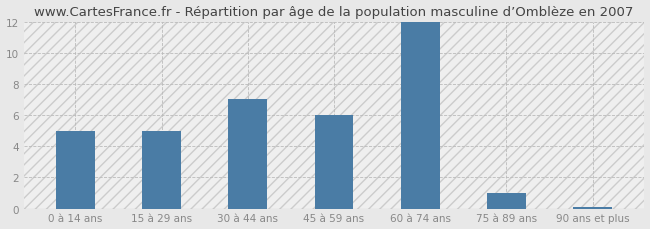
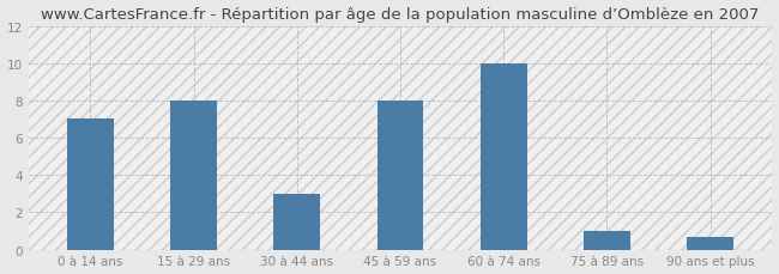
0 à 14 ans: 5.0 -> 7.0
15 à 29 ans: 5.0 -> 8.0
30 à 44 ans: 7.0 -> 3.0
45 à 59 ans: 6.0 -> 8.0
60 à 74 ans: 12.0 -> 10.0
90 ans et plus: 0.1 -> 0.7
